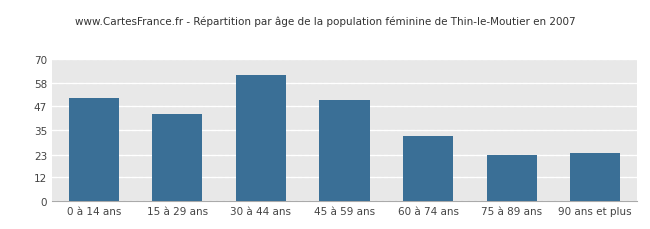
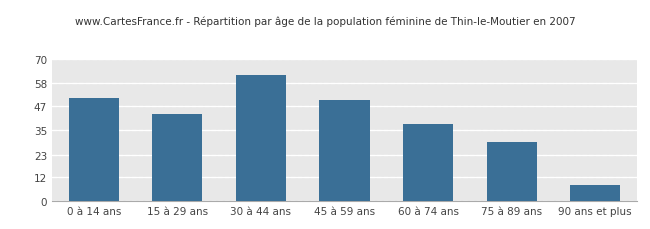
60 à 74 ans: 32 -> 38
75 à 89 ans: 23 -> 29
90 ans et plus: 24 -> 8
